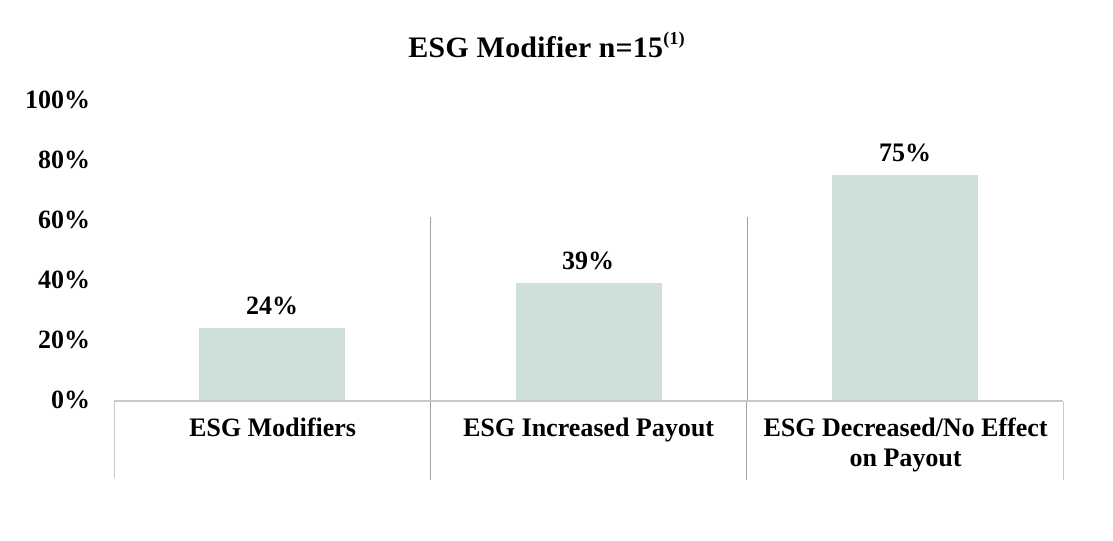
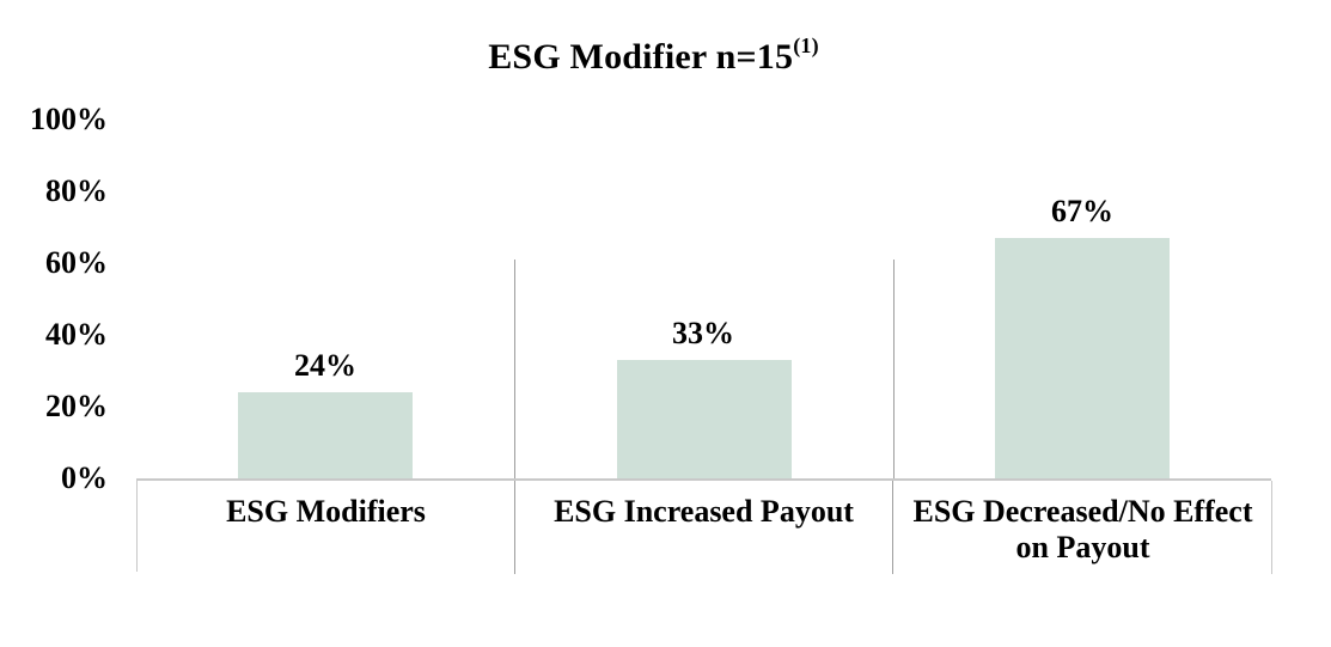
ESG Increased Payout: 39% -> 33%
ESG Decreased/No Effect on Payout: 75% -> 67%
